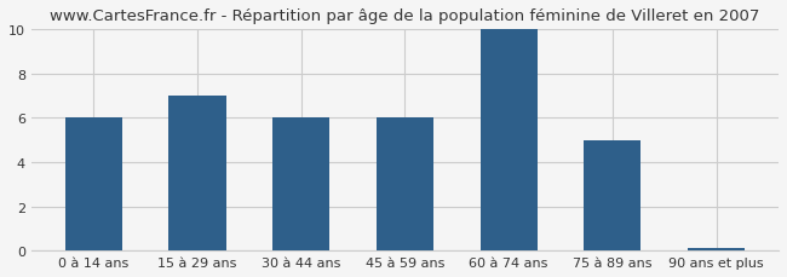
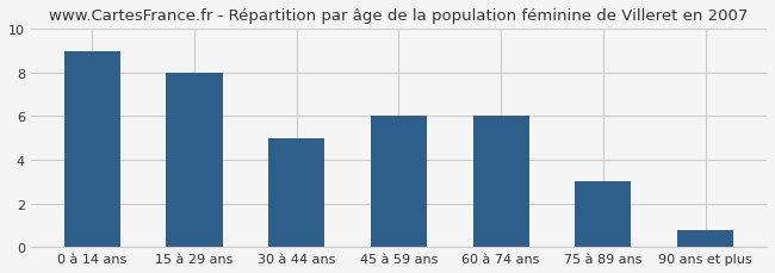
0 à 14 ans: 6.0 -> 9.0
15 à 29 ans: 7.0 -> 8.0
30 à 44 ans: 6.0 -> 5.0
60 à 74 ans: 10.0 -> 6.0
75 à 89 ans: 5.0 -> 3.0
90 ans et plus: 0.1 -> 0.8
